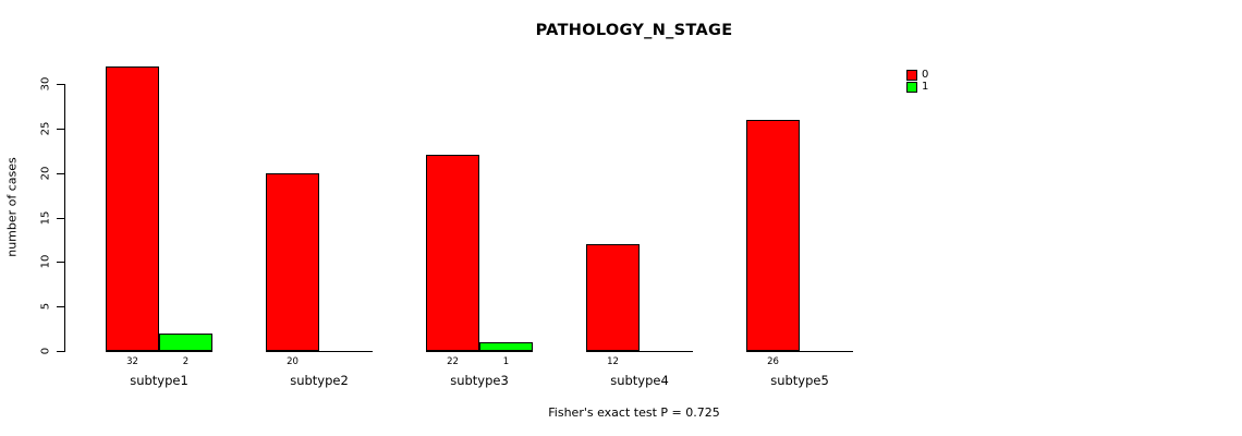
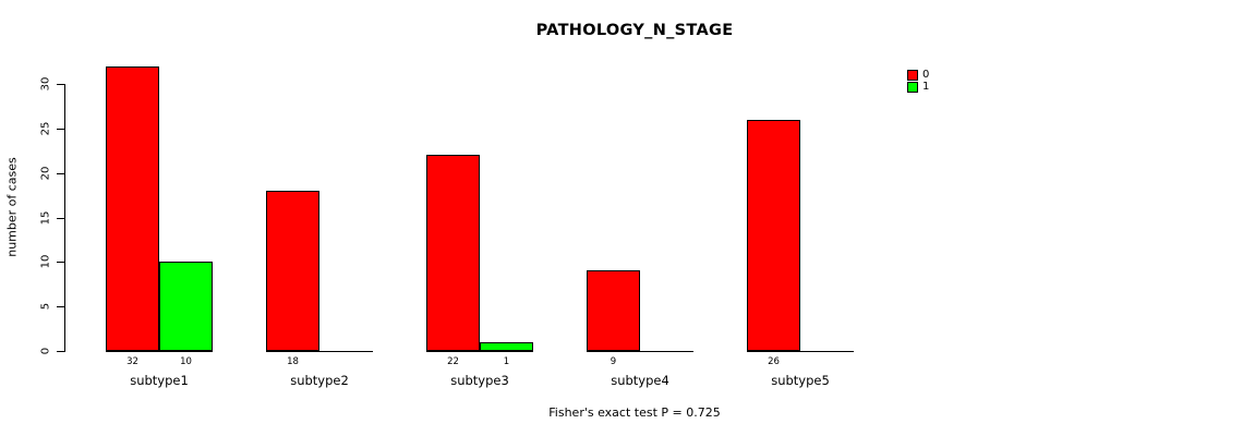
1/subtype1: 2 -> 10
0/subtype2: 20 -> 18
0/subtype4: 12 -> 9
